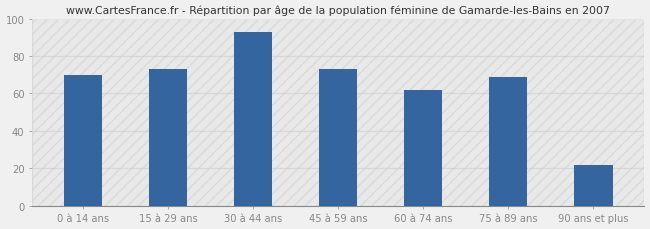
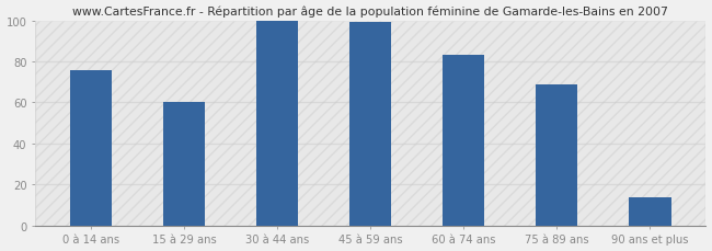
0 à 14 ans: 70 -> 76
15 à 29 ans: 73 -> 60
30 à 44 ans: 93 -> 100
45 à 59 ans: 73 -> 99
60 à 74 ans: 62 -> 83
90 ans et plus: 22 -> 14
